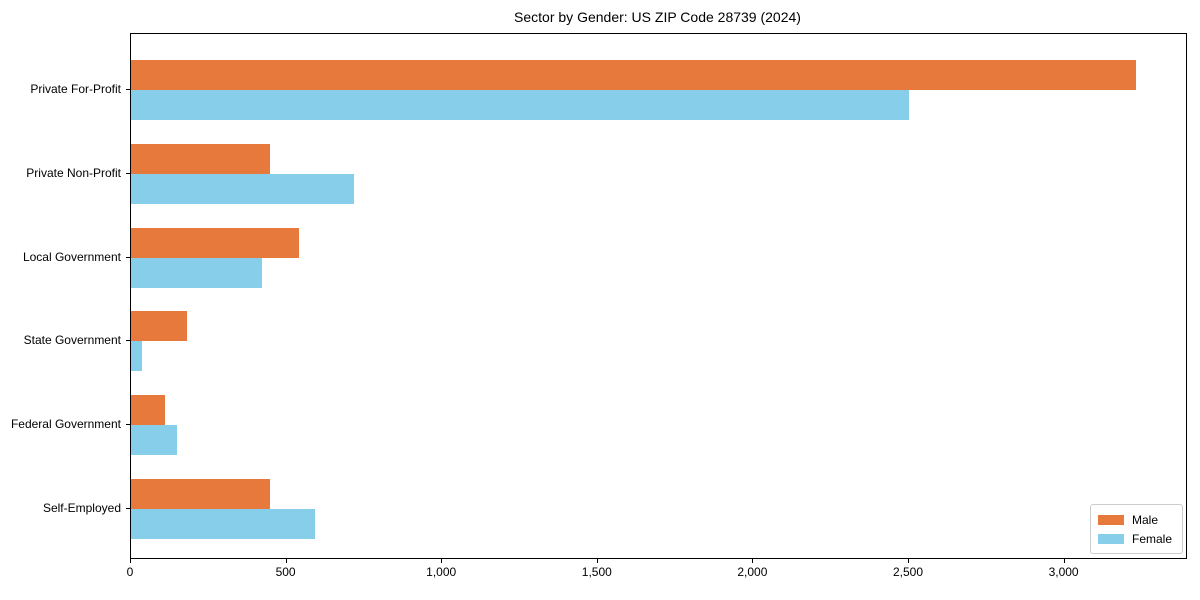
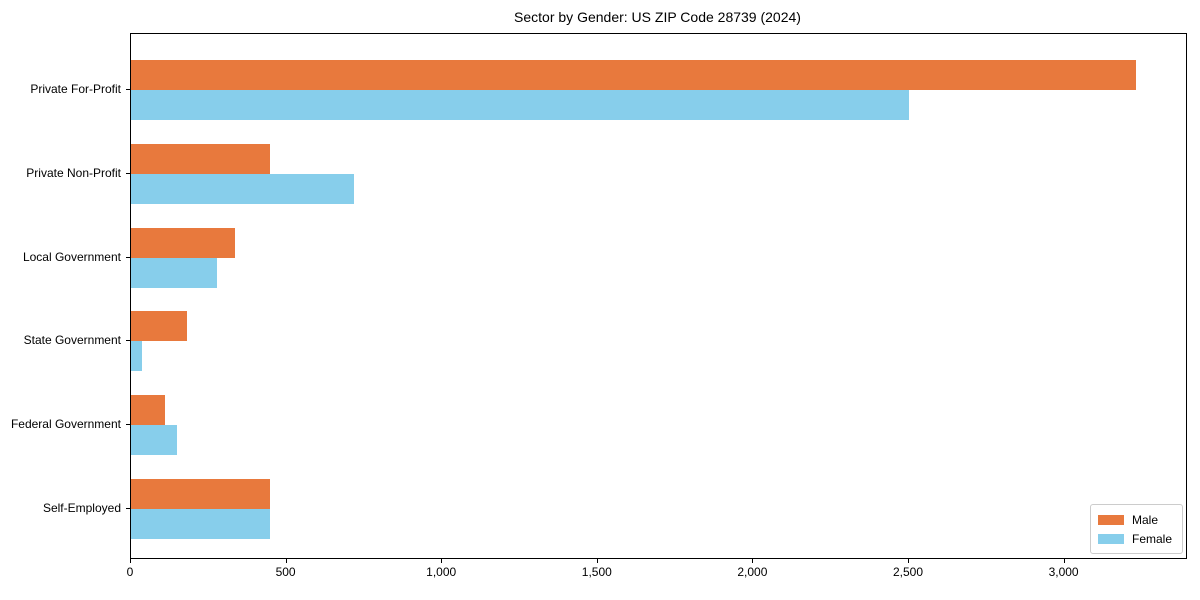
Male/Local Government: 540 -> 340
Female/Local Government: 420 -> 280
Female/Self-Employed: 590 -> 450
